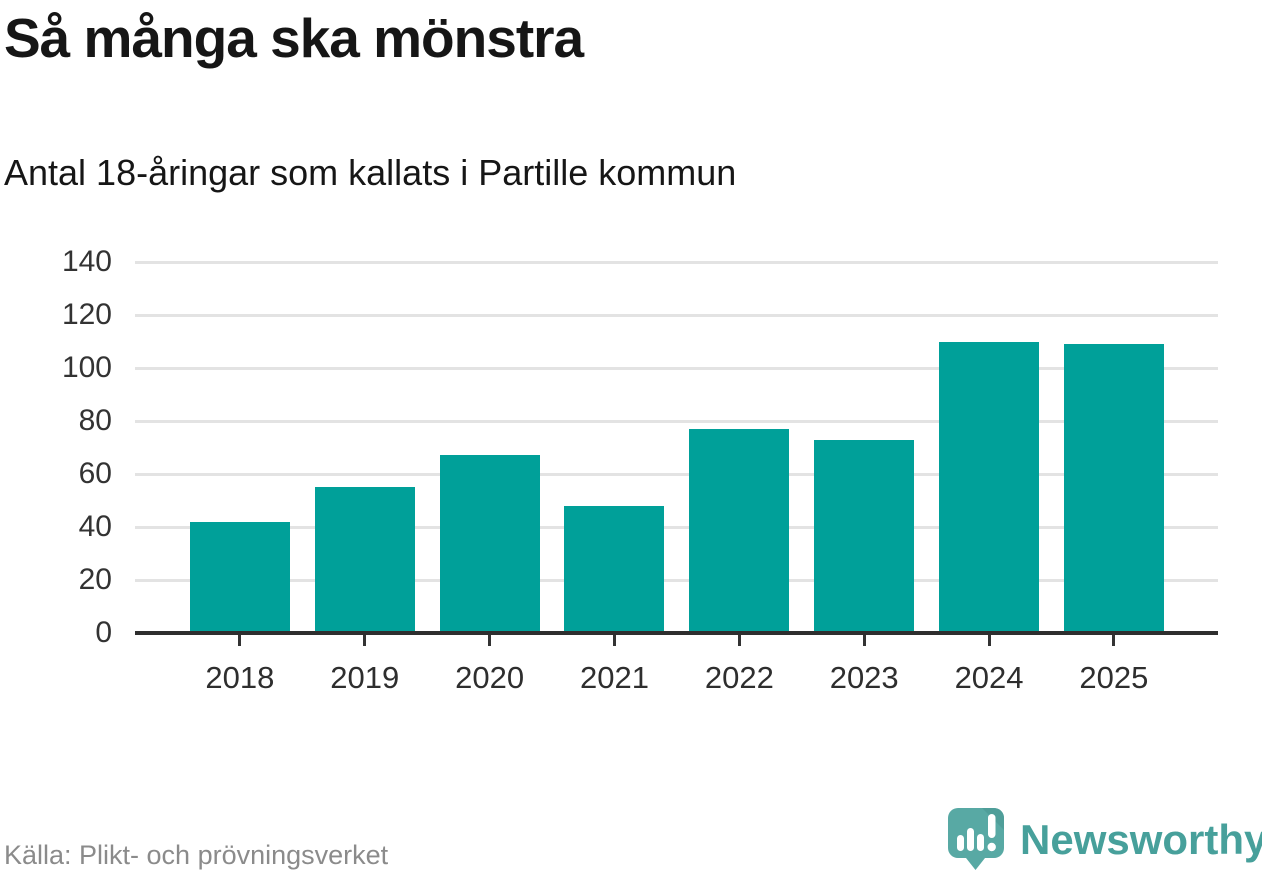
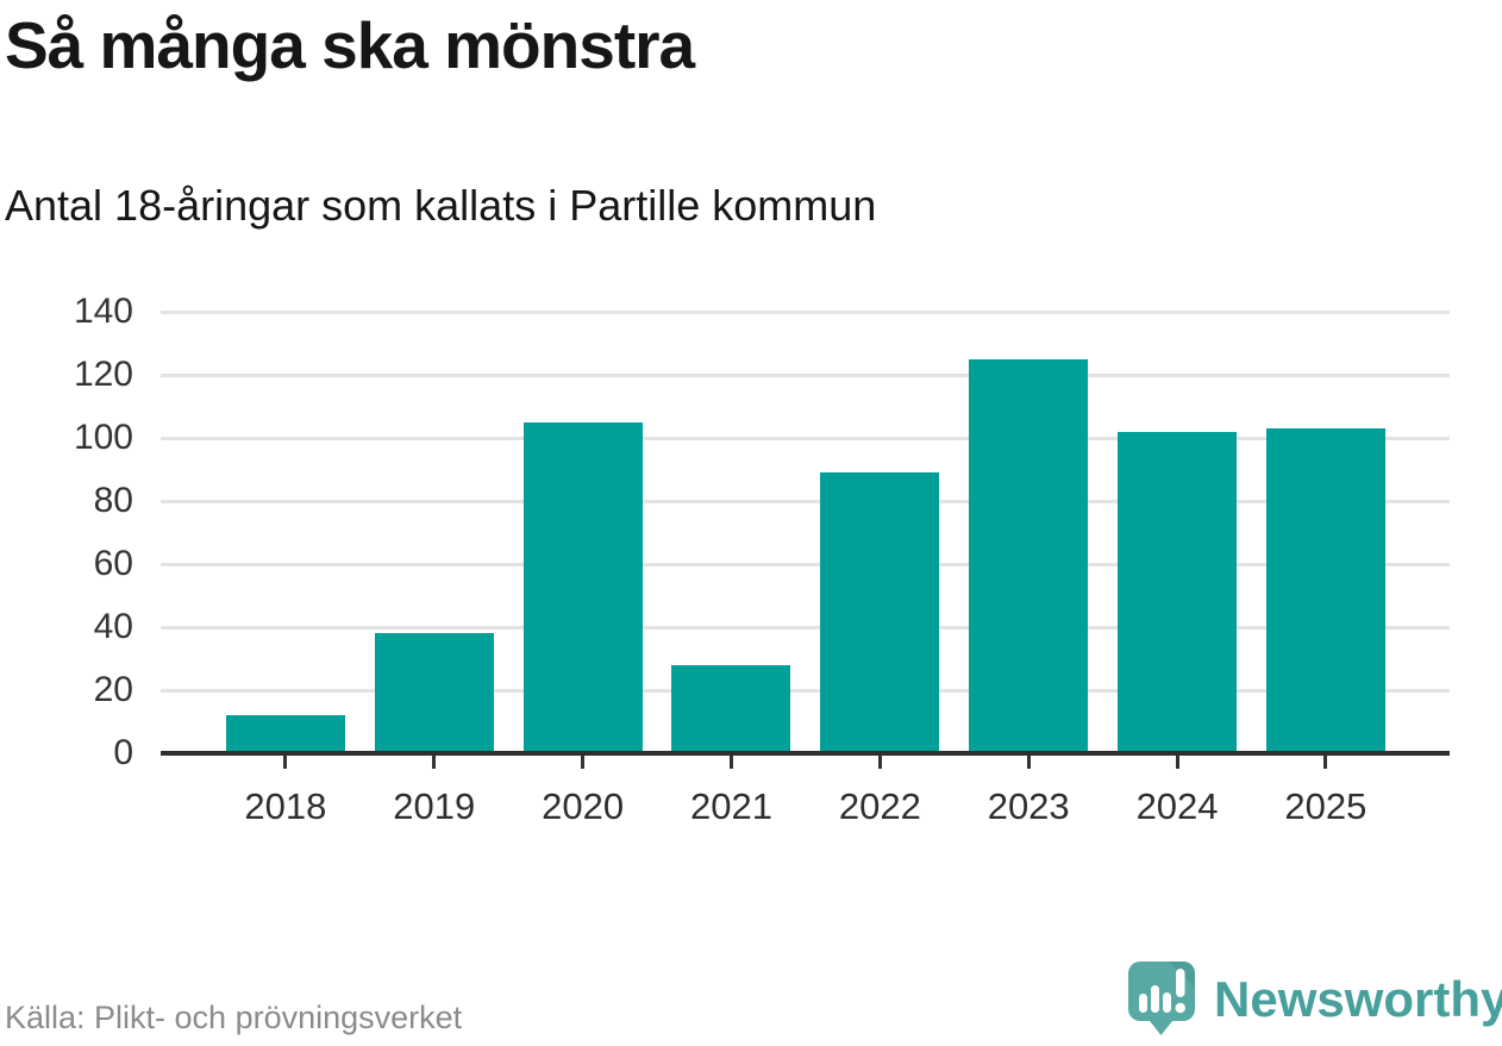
2018: 42 -> 12
2019: 55 -> 38
2020: 67 -> 105
2021: 48 -> 28
2022: 77 -> 89
2023: 73 -> 125
2024: 110 -> 102
2025: 109 -> 103
